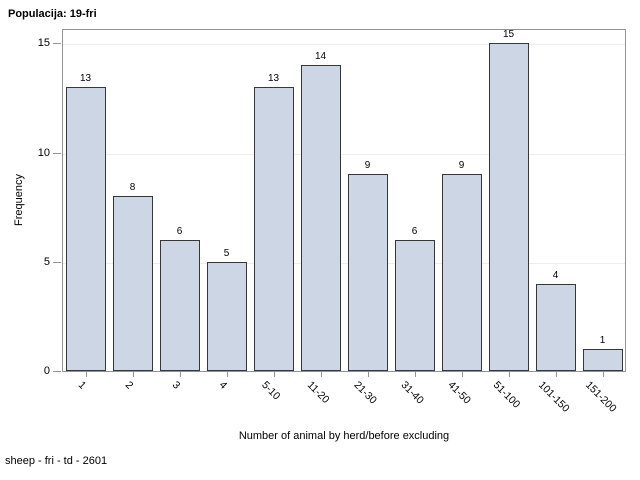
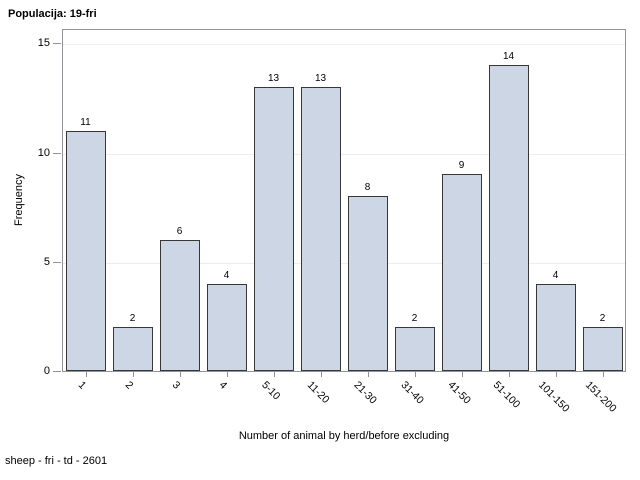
1: 13 -> 11
2: 8 -> 2
4: 5 -> 4
11-20: 14 -> 13
21-30: 9 -> 8
31-40: 6 -> 2
51-100: 15 -> 14
151-200: 1 -> 2
